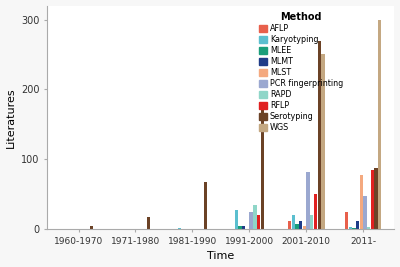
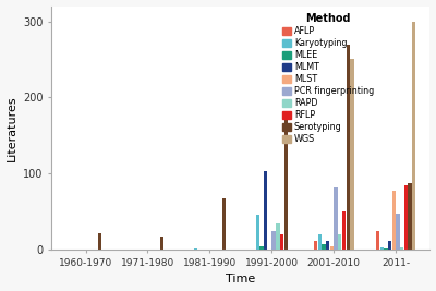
Serotyping/1960-1970: 5 -> 22
Karyotyping/1991-2000: 27 -> 46
MLMT/1991-2000: 5 -> 104
